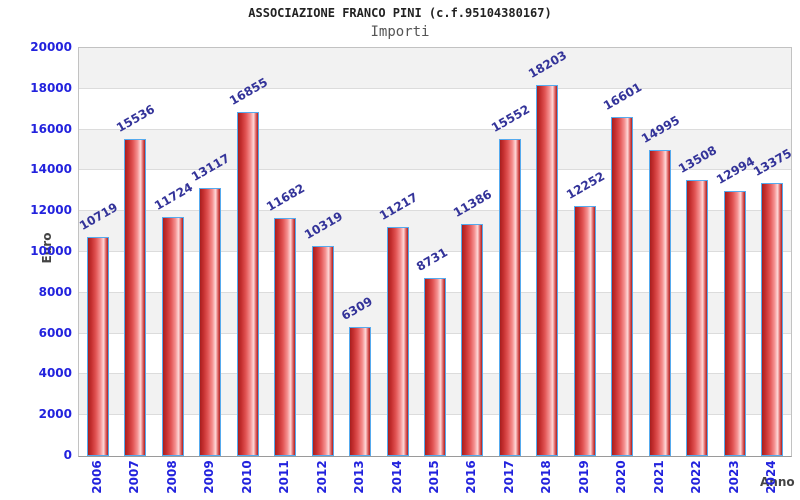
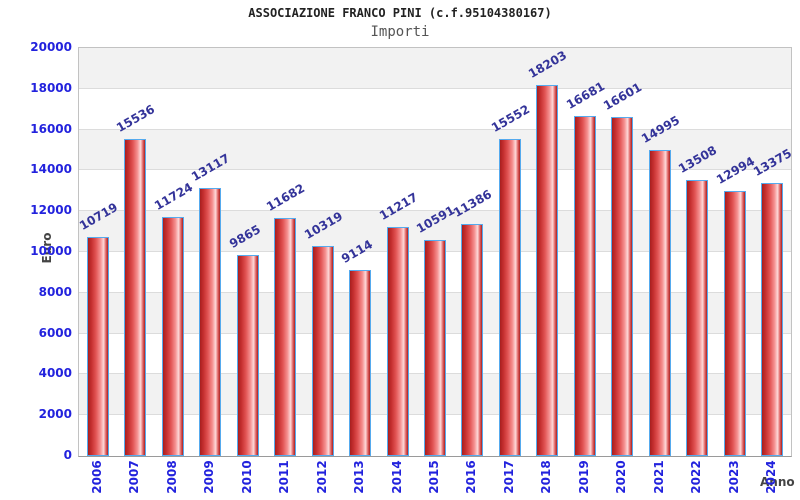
2010: 16855 -> 9865
2013: 6309 -> 9114
2015: 8731 -> 10591
2019: 12252 -> 16681
